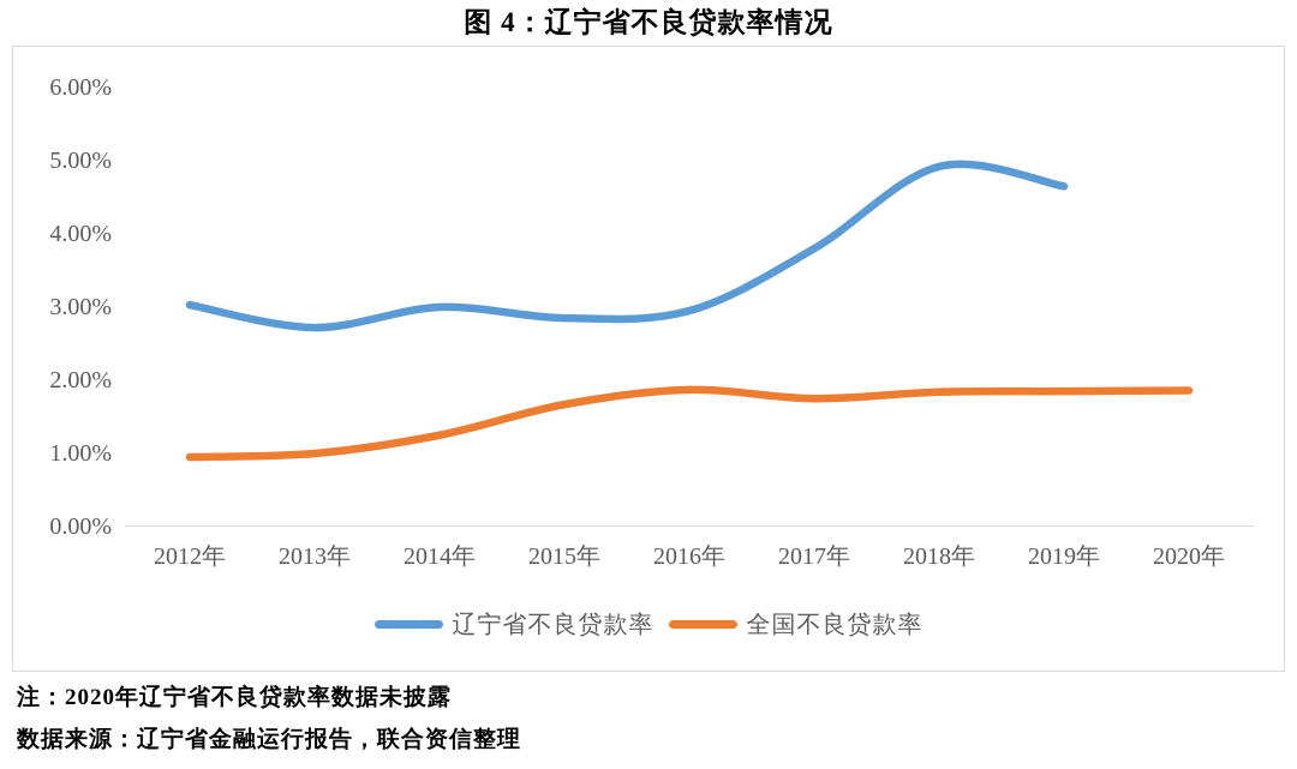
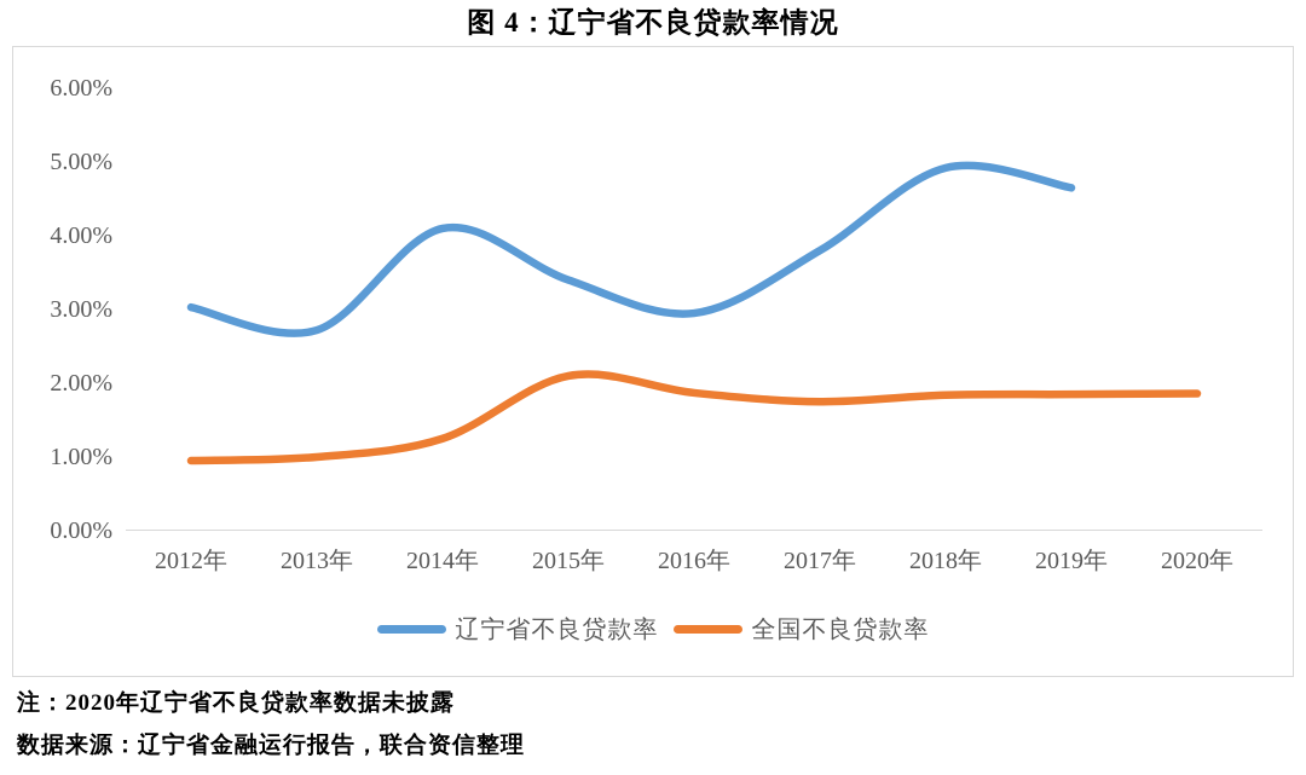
辽宁省不良贷款率/2014年: 3.0% -> 4.1%
辽宁省不良贷款率/2015年: 2.9% -> 3.4%
全国不良贷款率/2015年: 1.7% -> 2.1%
